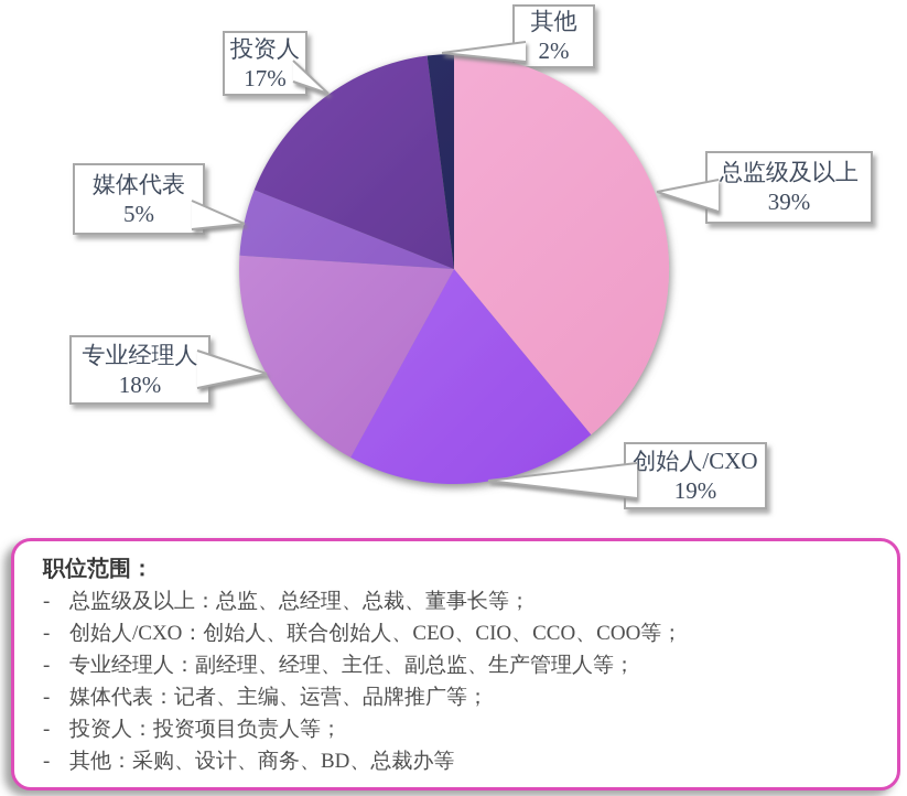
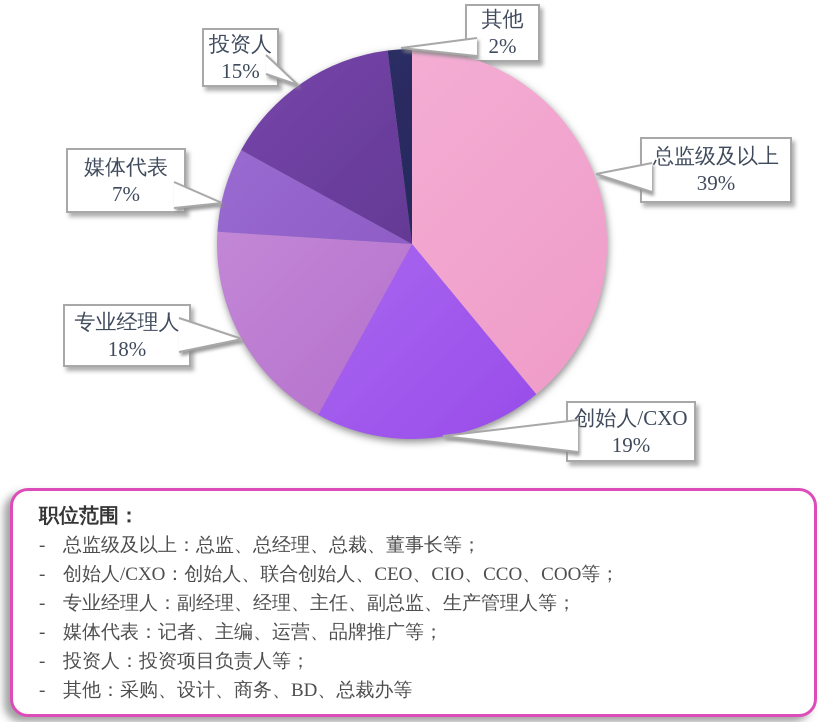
媒体代表: 5% -> 7%
投资人: 17% -> 15%
